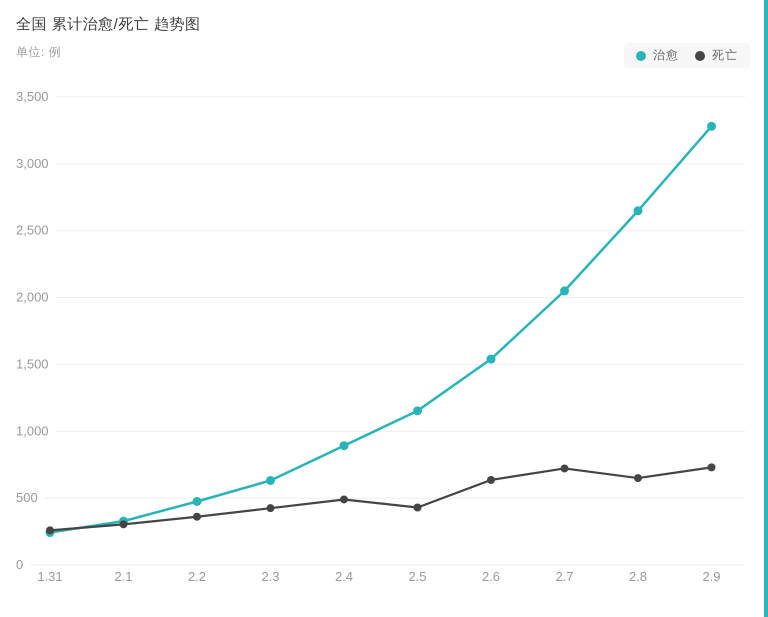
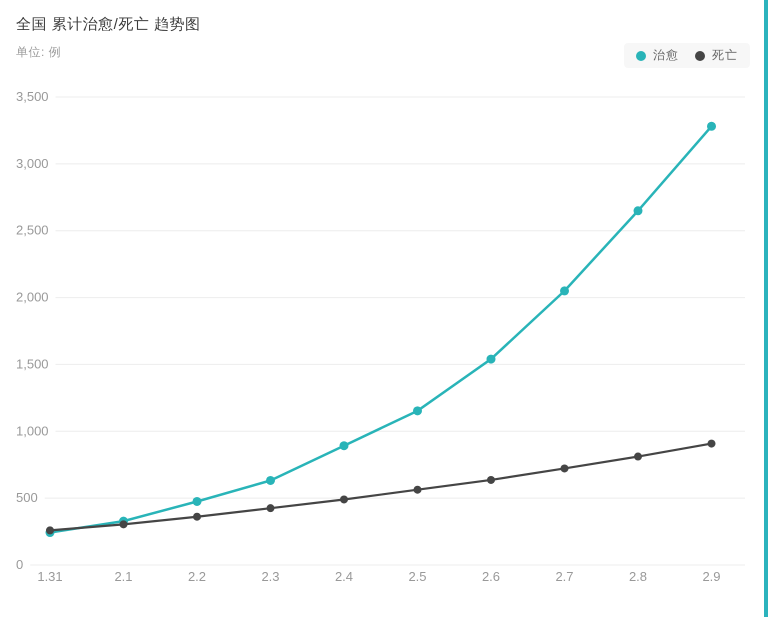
死亡/2.5: 430 -> 560
死亡/2.8: 650 -> 810
死亡/2.9: 730 -> 910
